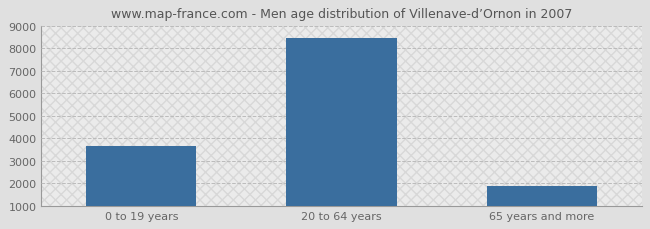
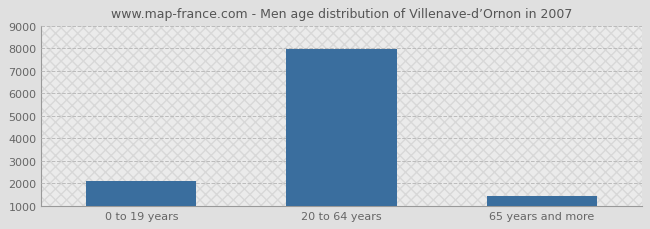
0 to 19 years: 3650 -> 2100
20 to 64 years: 8450 -> 7950
65 years and more: 1900 -> 1450
